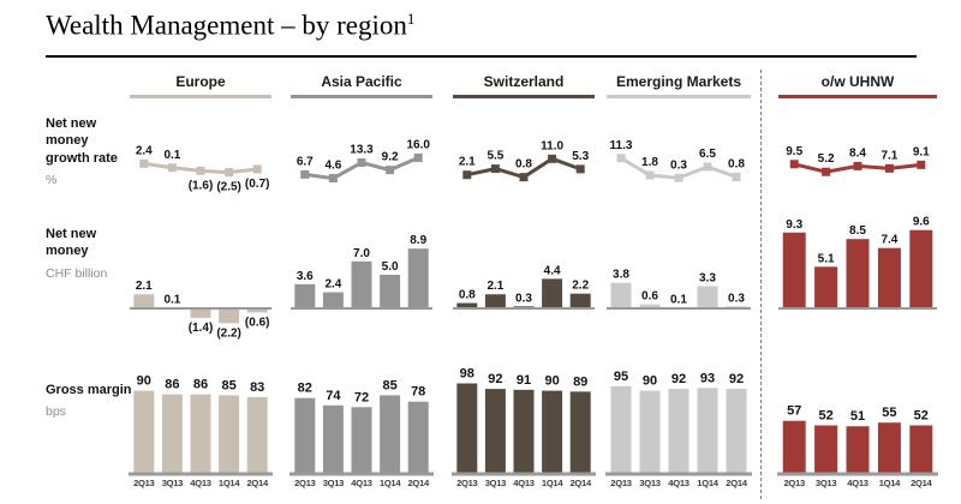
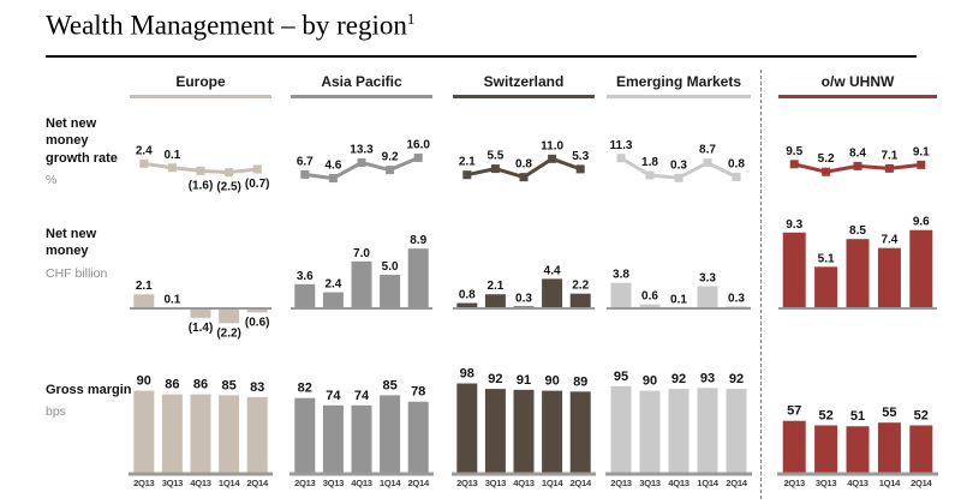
Net new money growth rate/Emerging Markets/1Q14: 6.5 -> 8.7
Gross margin/Asia Pacific/4Q13: 72 -> 74
